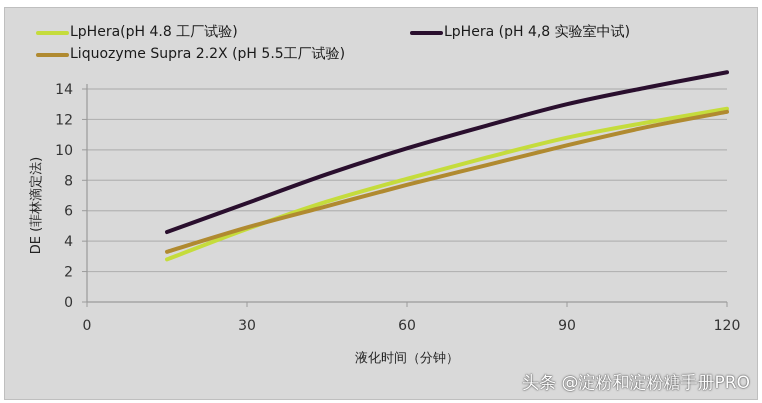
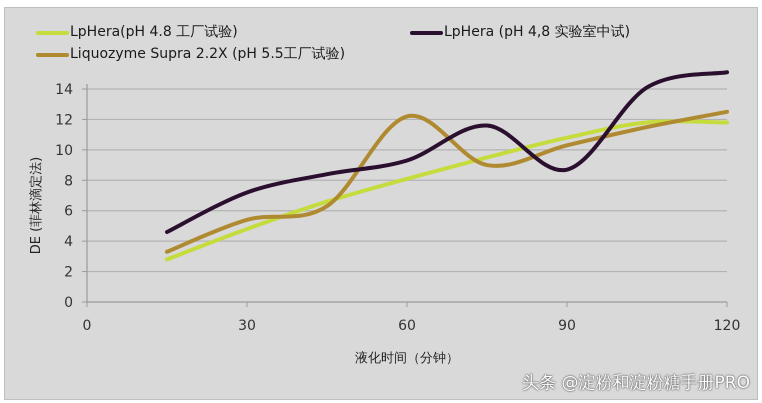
LpHera (pH 4,8 实验室中试)/30: 6.5 -> 7.2
Liquozyme Supra 2.2X (pH 5.5工厂试验)/30: 4.9 -> 5.4
LpHera (pH 4,8 实验室中试)/60: 10.1 -> 9.3
Liquozyme Supra 2.2X (pH 5.5工厂试验)/60: 7.7 -> 12.2
LpHera (pH 4,8 实验室中试)/90: 13.0 -> 8.7
LpHera(pH 4.8 工厂试验)/120: 12.7 -> 11.8
